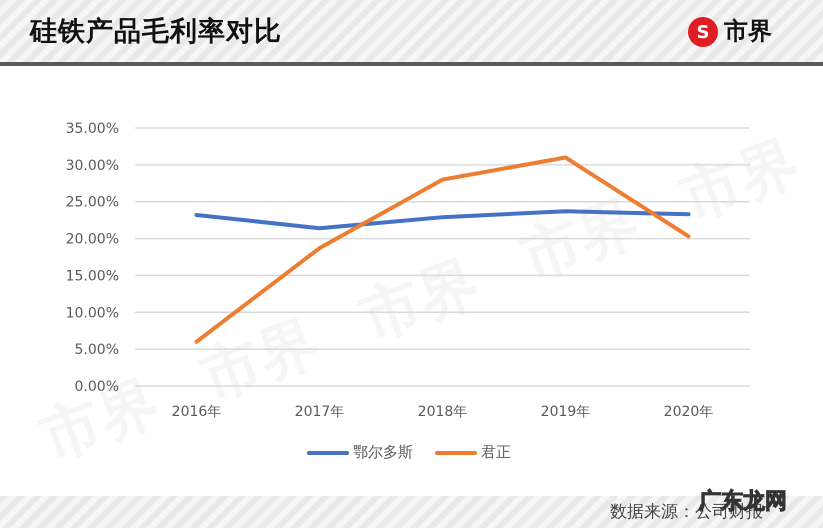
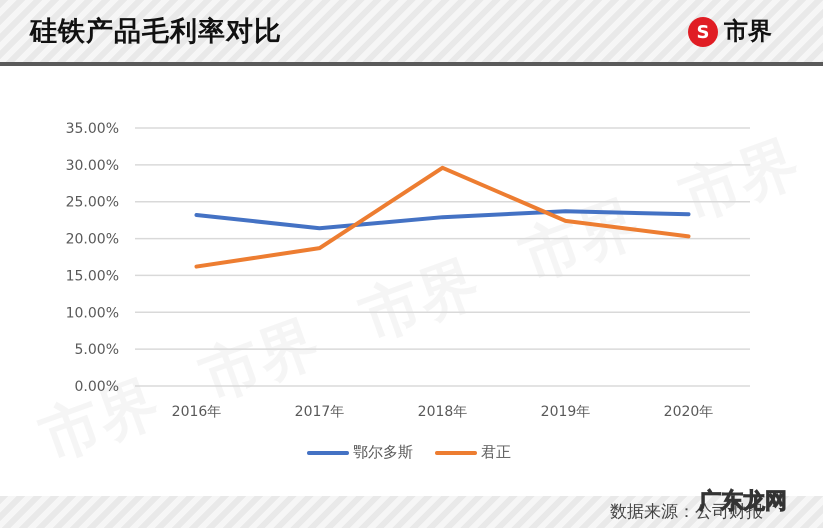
君正/2016年: 6% -> 16%
君正/2018年: 28% -> 30%
君正/2019年: 31% -> 22%
